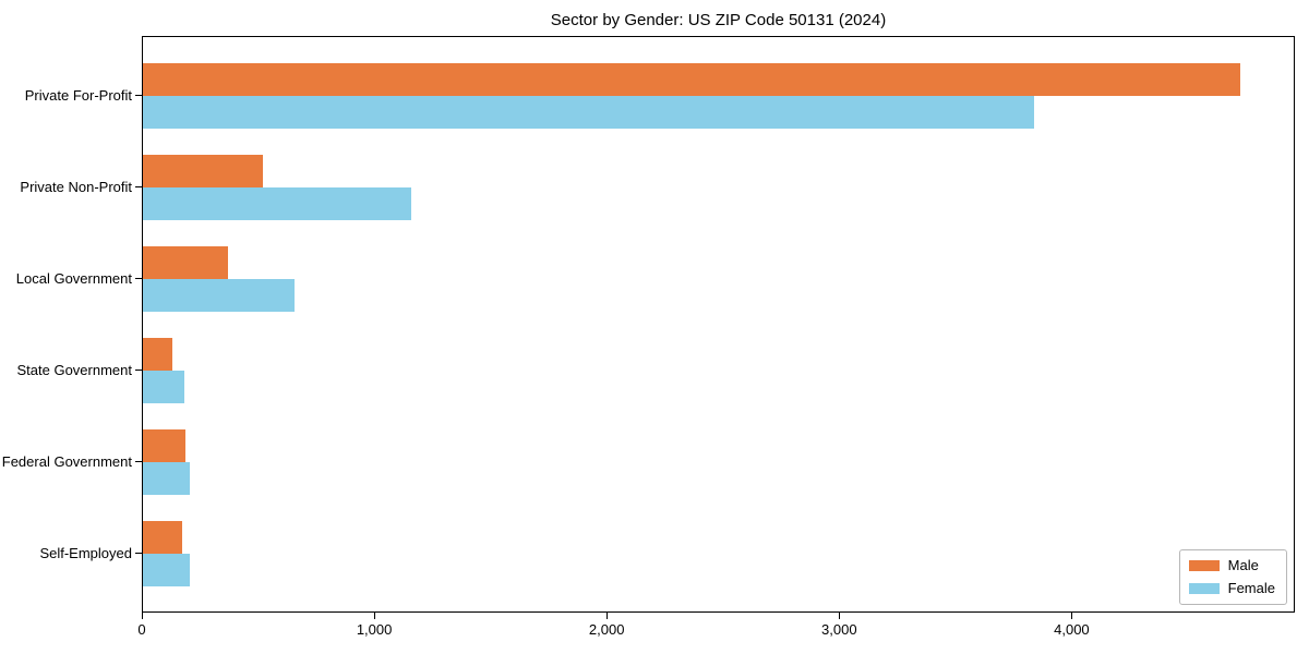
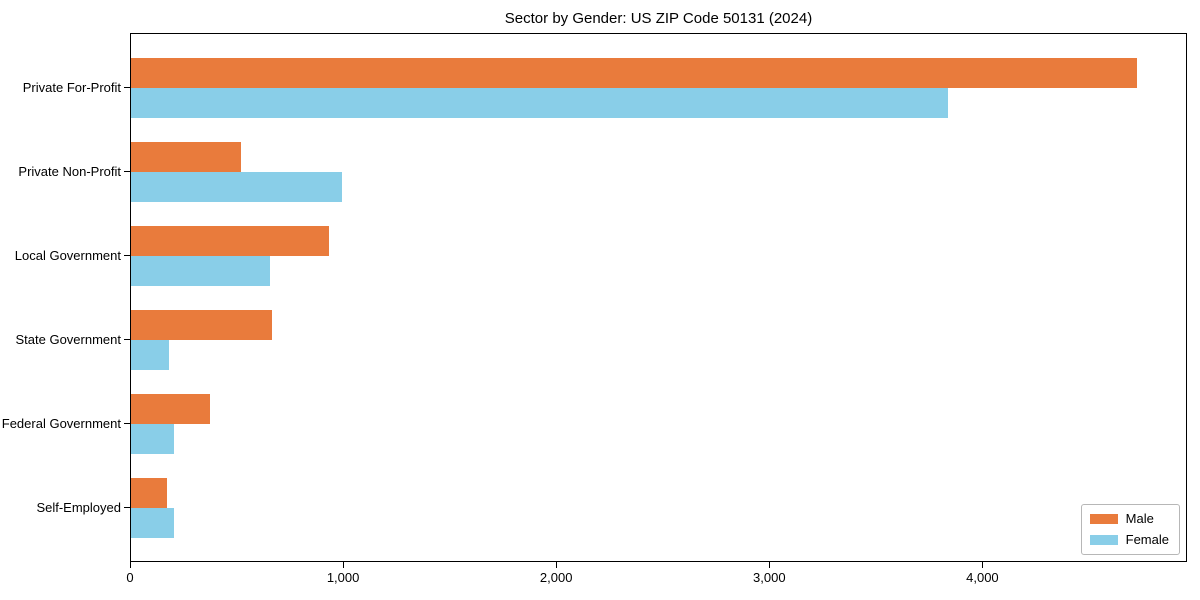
Female/Private Non-Profit: 1160 -> 990
Male/Local Government: 360 -> 930
Male/State Government: 130 -> 660
Male/Federal Government: 180 -> 370
